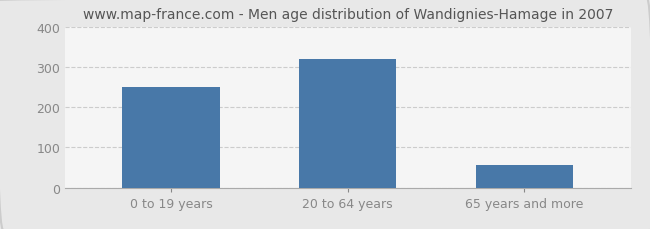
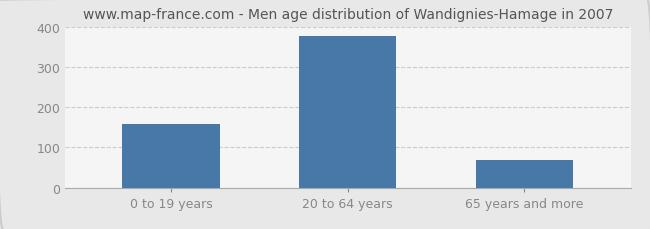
0 to 19 years: 250 -> 158
20 to 64 years: 320 -> 376
65 years and more: 55 -> 68
